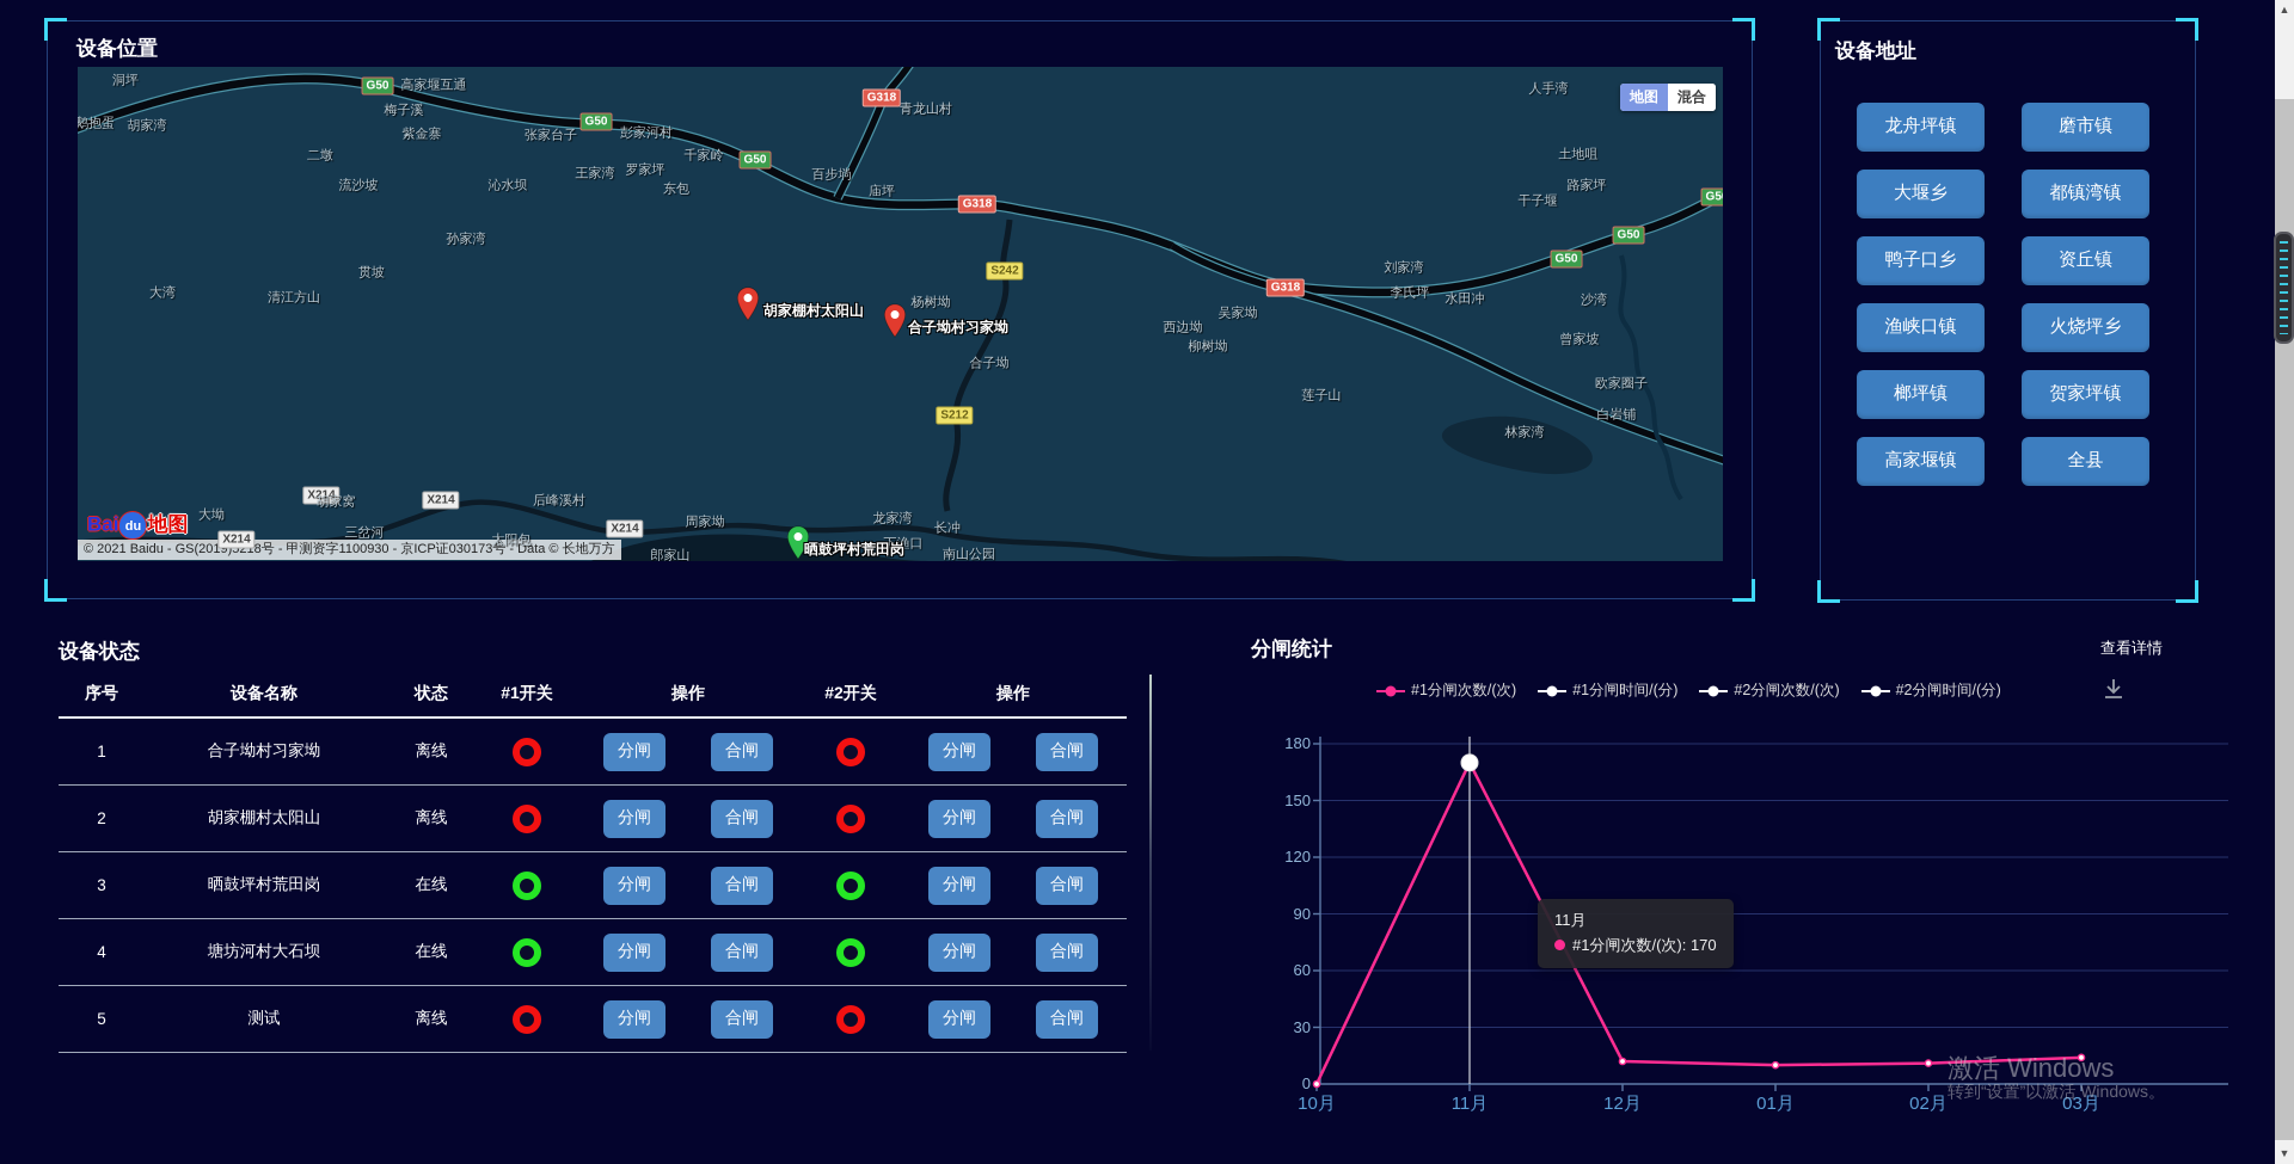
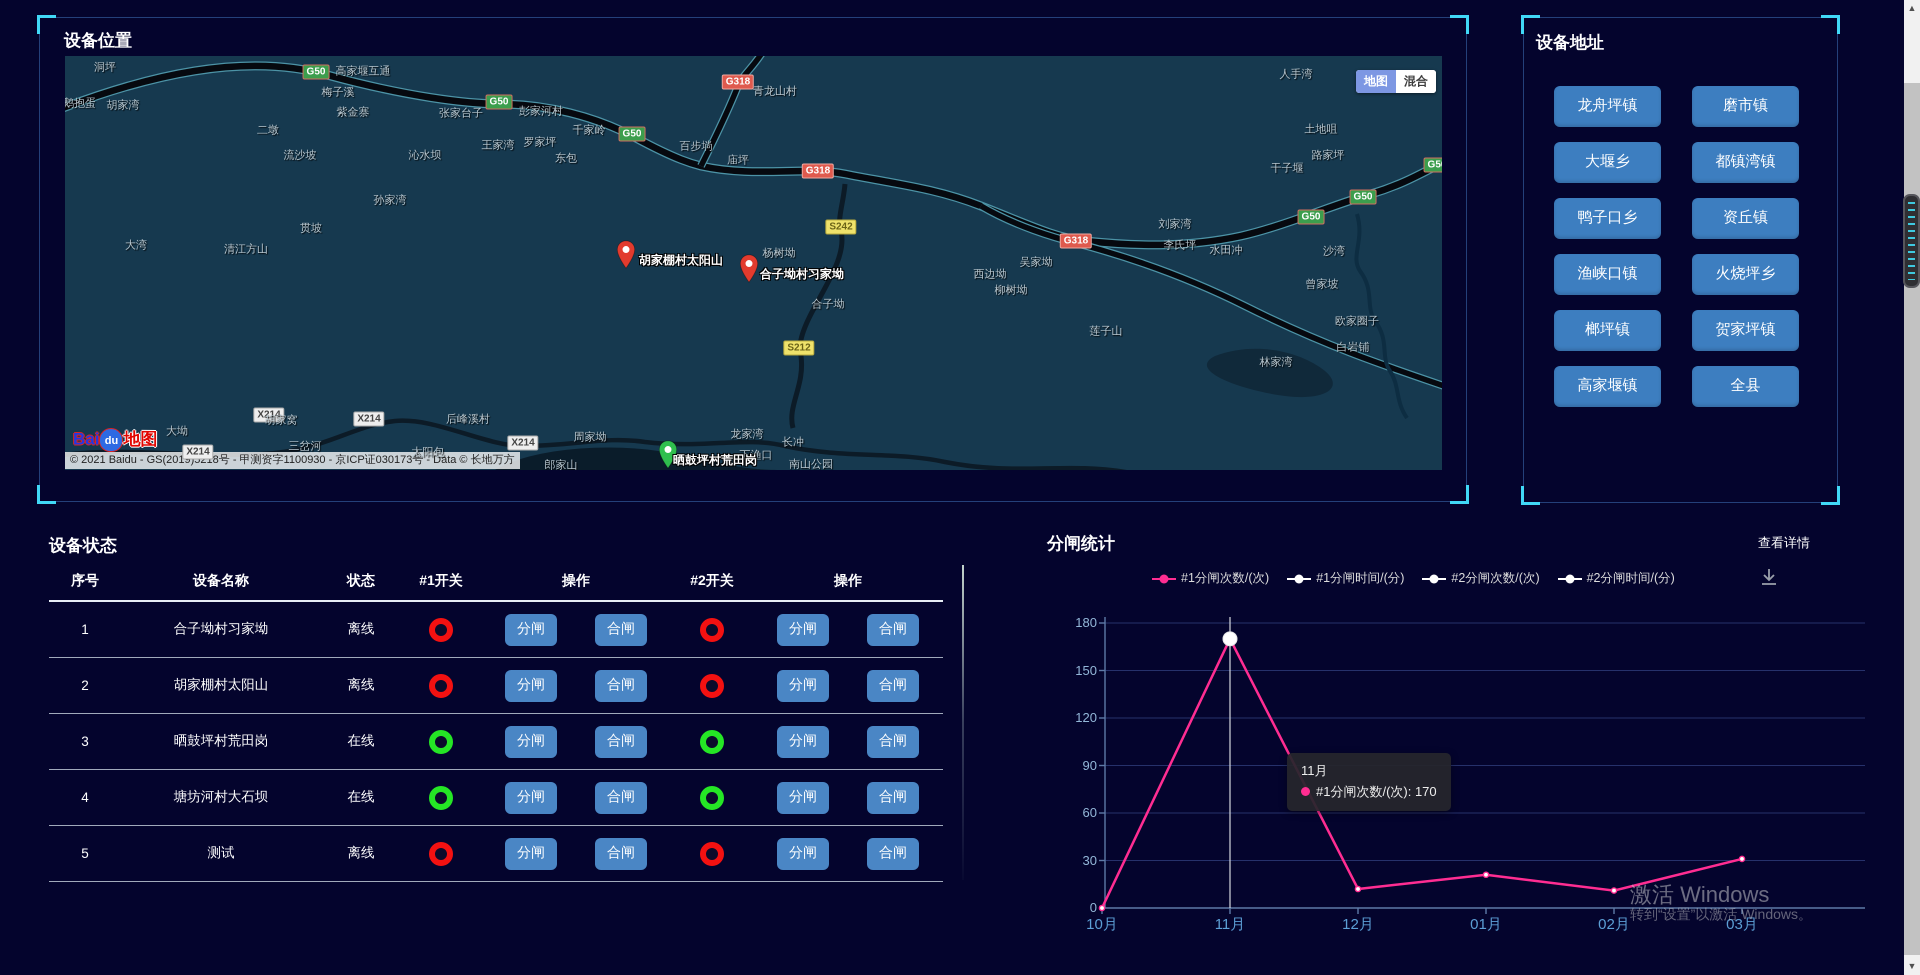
01月: 10 -> 21
03月: 14 -> 31
